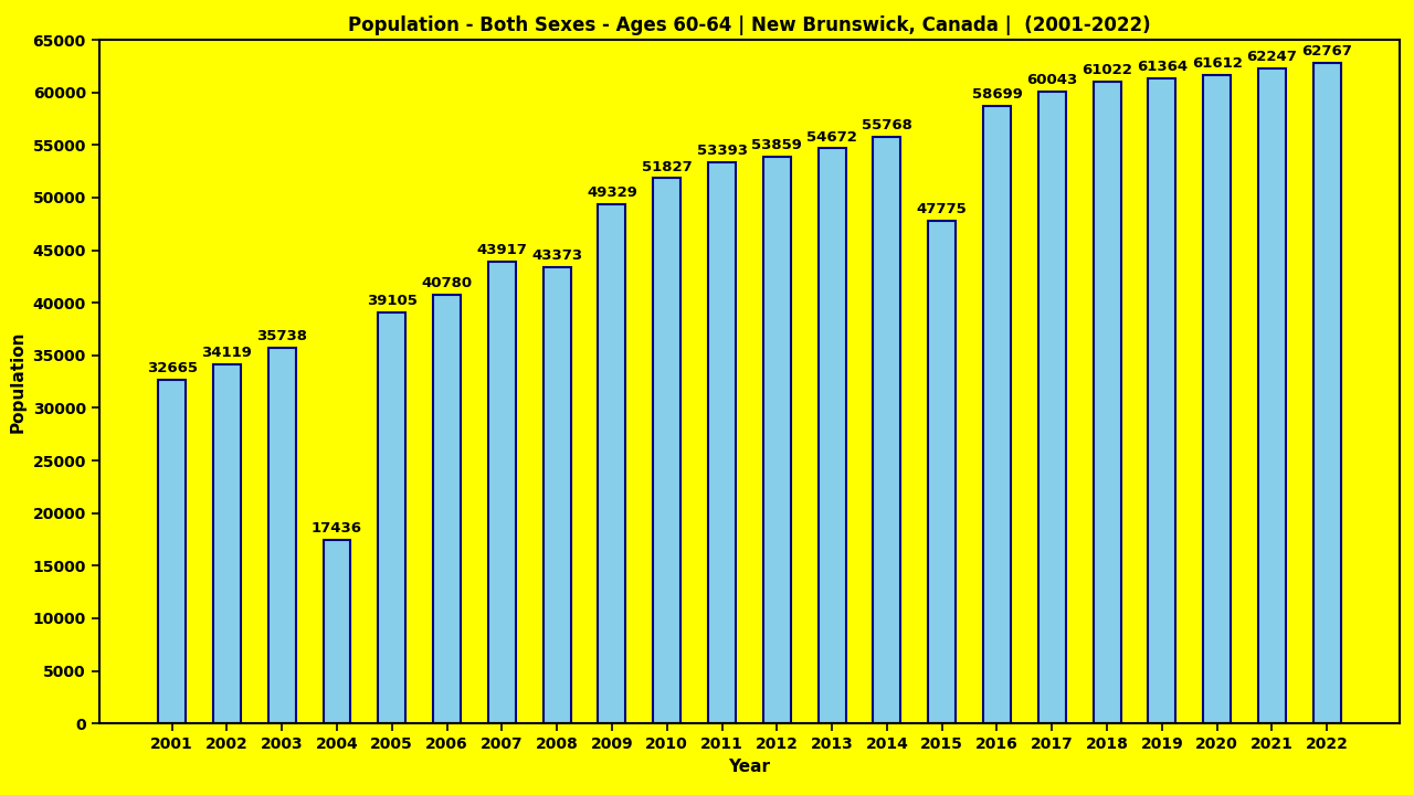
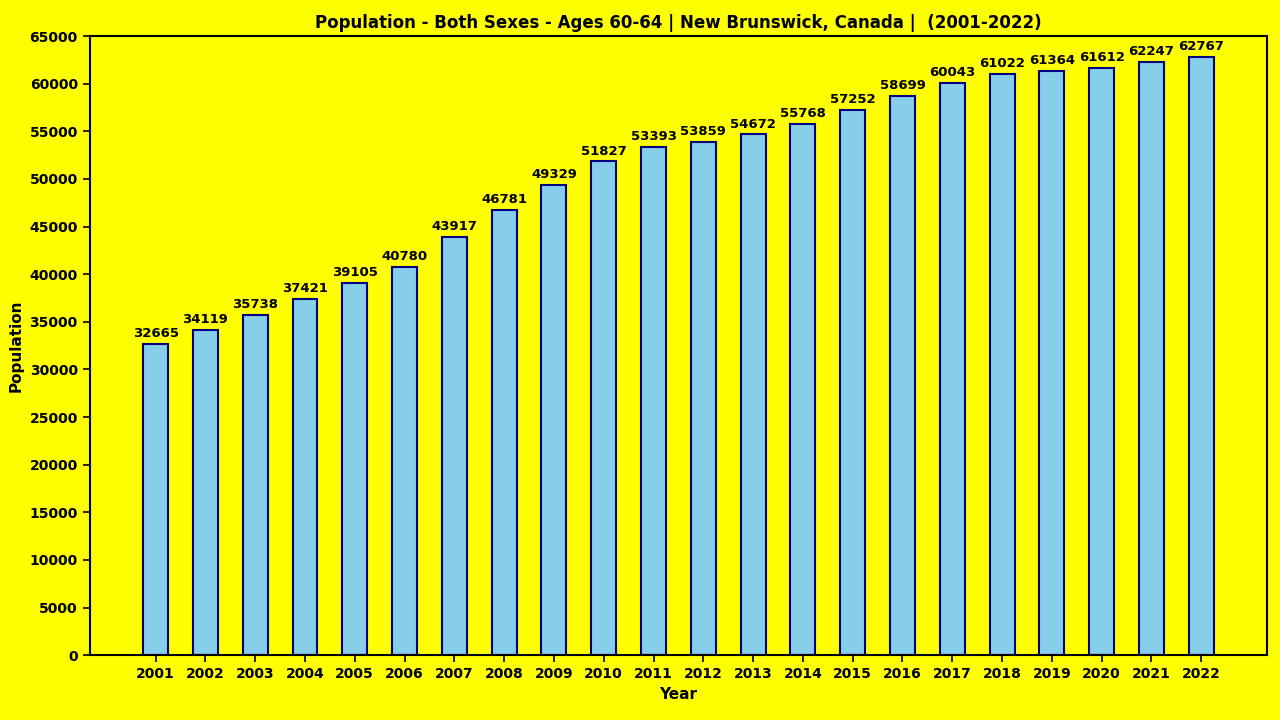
2004: 17436 -> 37421
2008: 43373 -> 46781
2015: 47775 -> 57252
